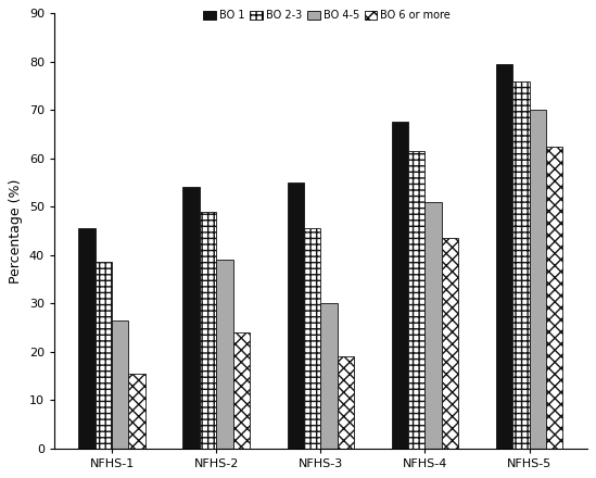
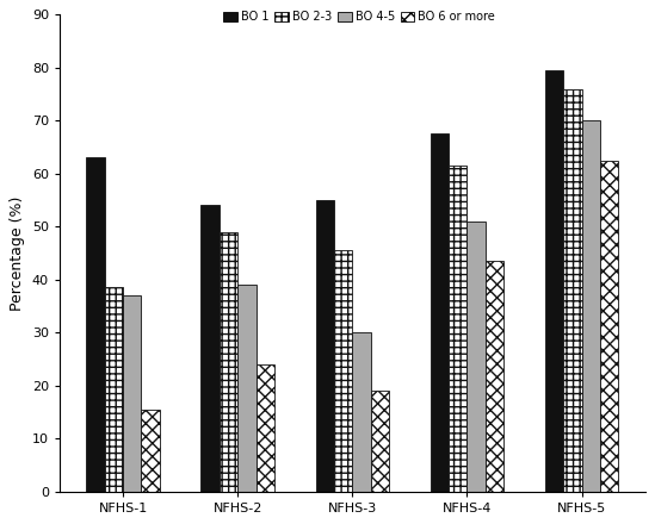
BO 1/NFHS-1: 45.5 -> 63.0
BO 4-5/NFHS-1: 26.5 -> 37.0
